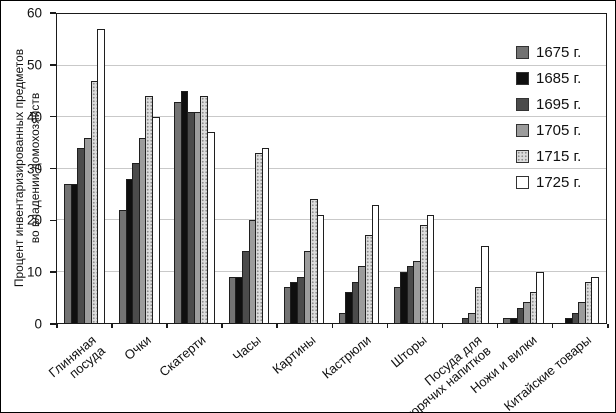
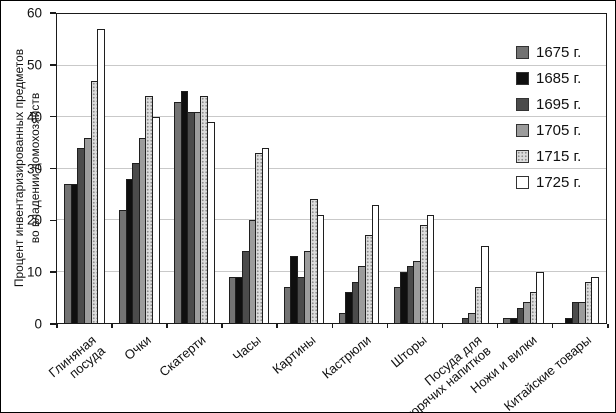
1725 г./Скатерти: 37 -> 39
1685 г./Картины: 8 -> 13
1695 г./Китайские товары: 2 -> 4
